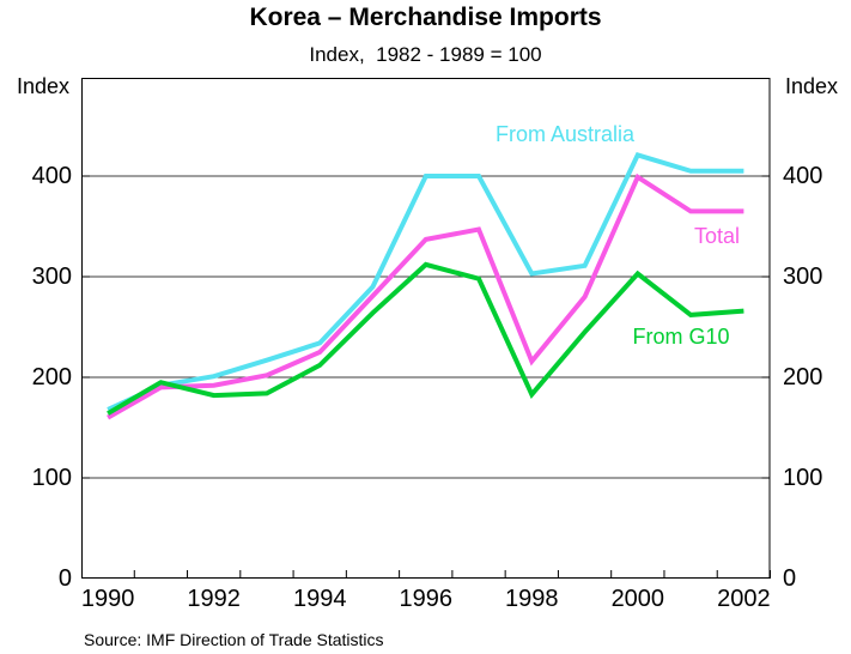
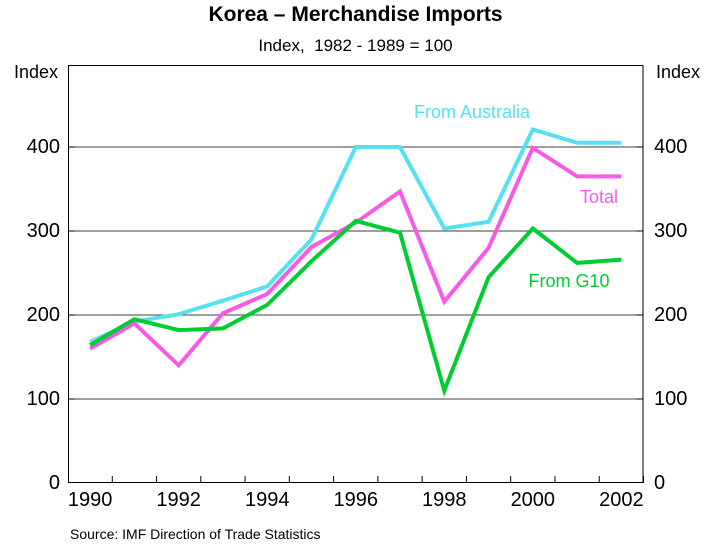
Total/1992: 190 -> 140
Total/1996: 340 -> 310
From G10/1998: 180 -> 110
